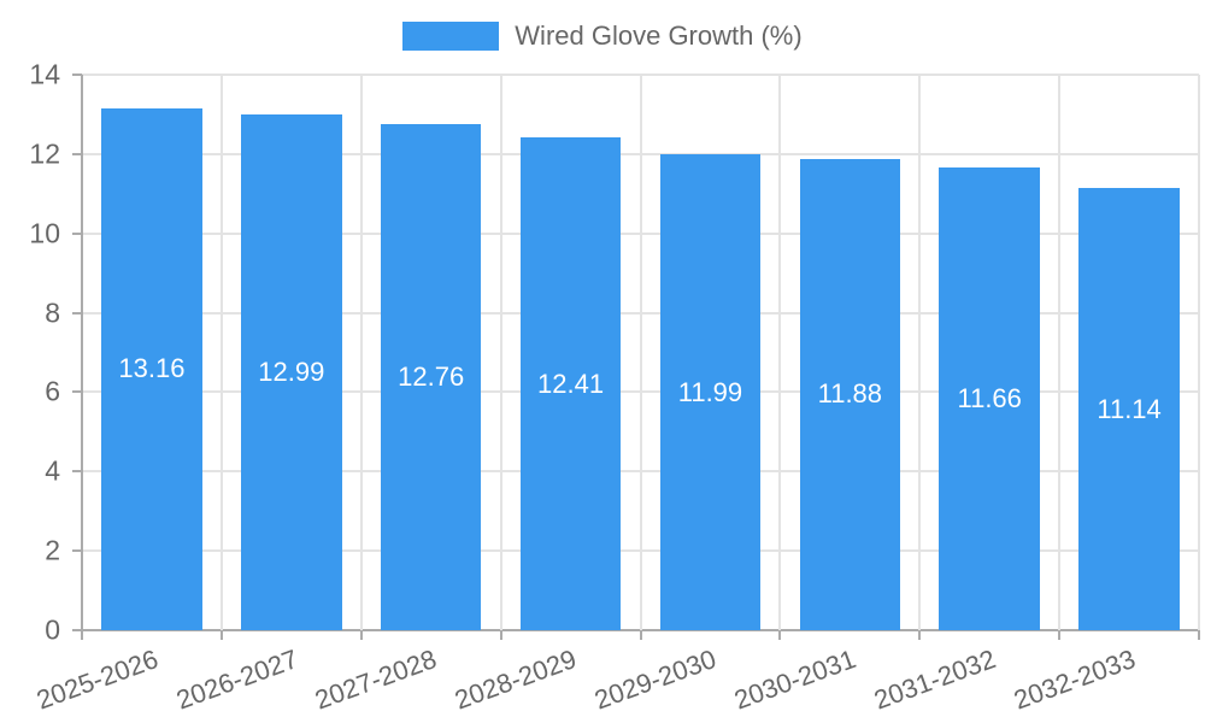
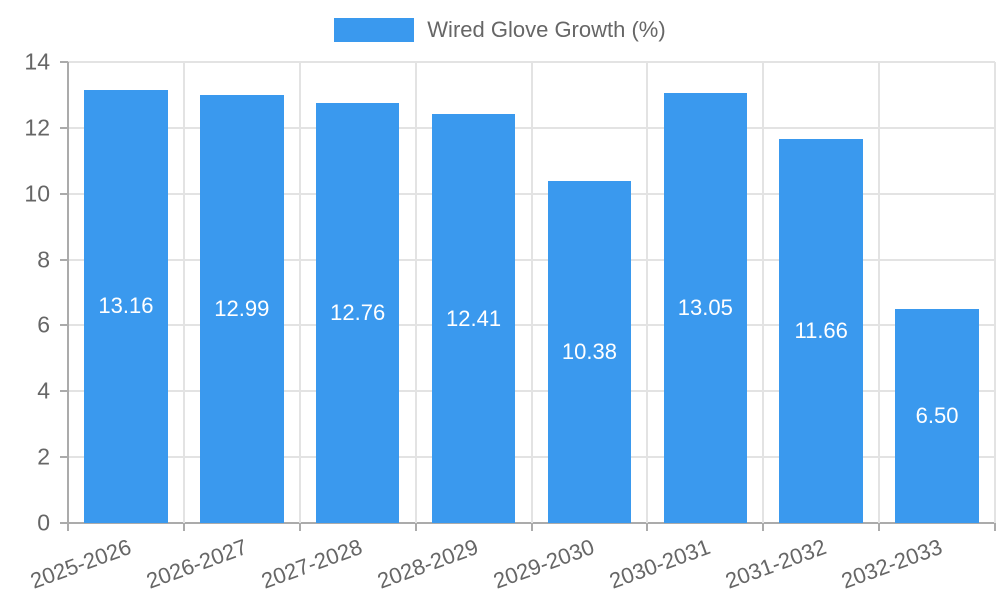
2029-2030: 11.99 -> 10.38
2030-2031: 11.88 -> 13.05
2032-2033: 11.14 -> 6.50
